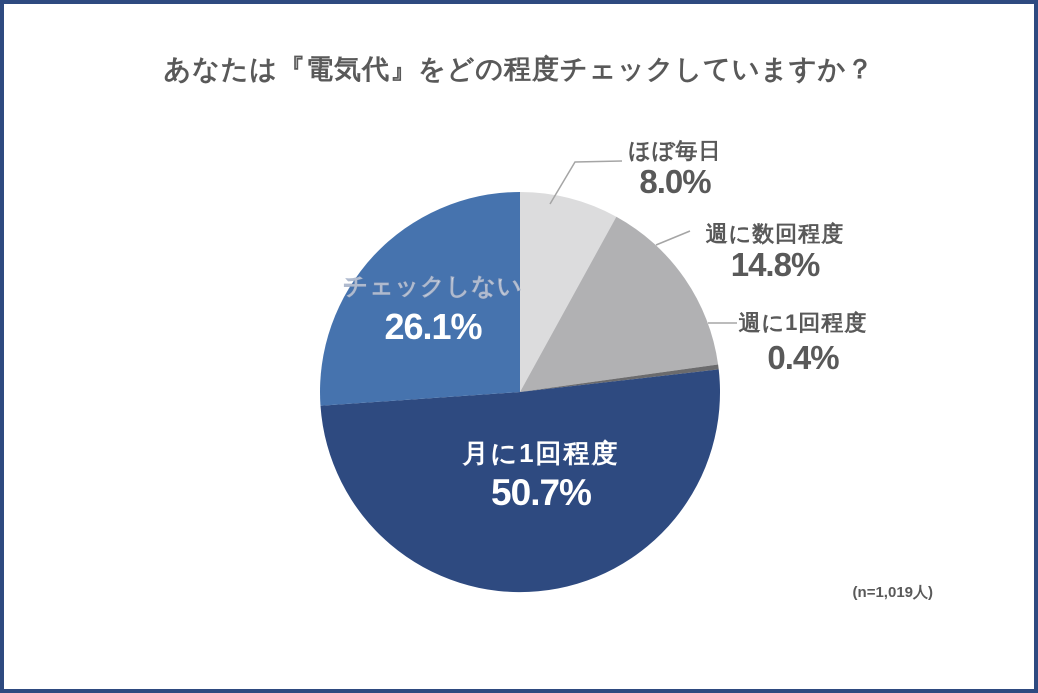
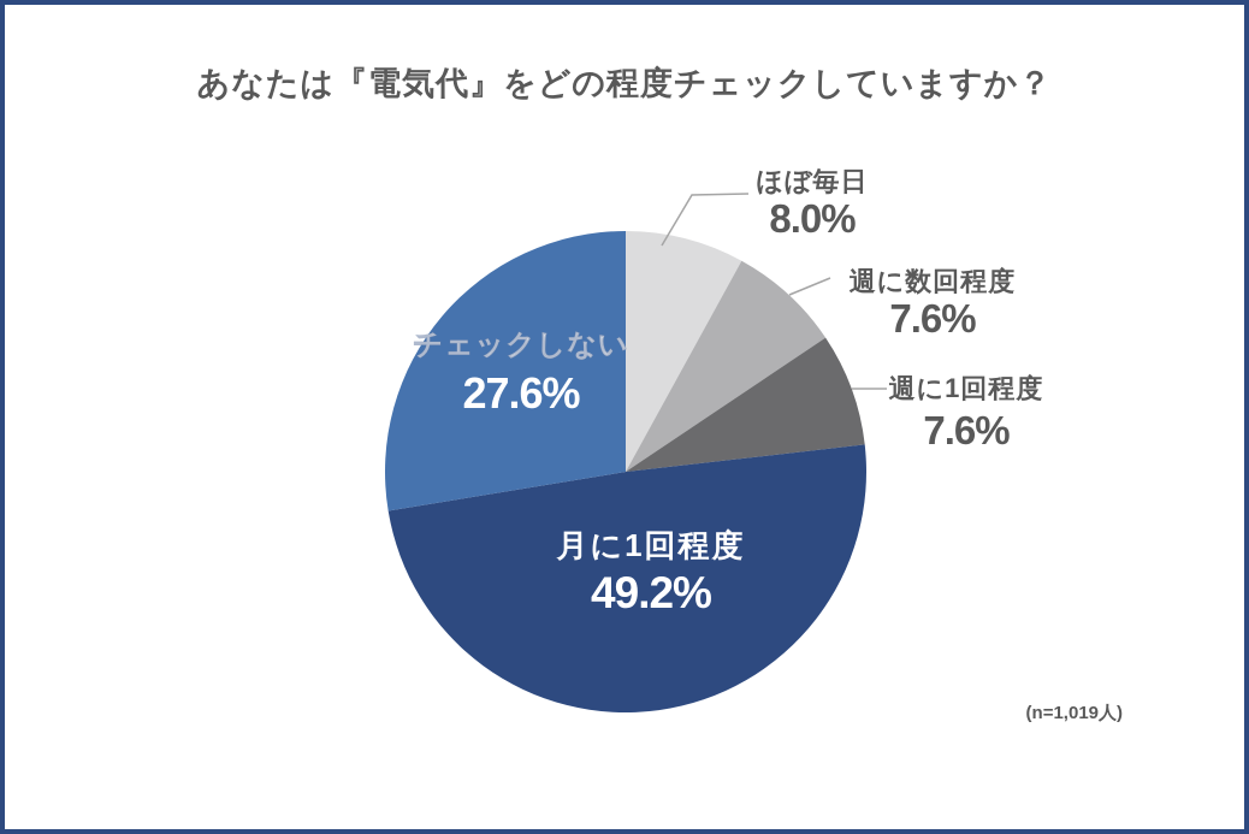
週に数回程度: 14.8% -> 7.6%
週に1回程度: 0.4% -> 7.6%
月に1回程度: 50.7% -> 49.2%
チェックしない: 26.1% -> 27.6%
